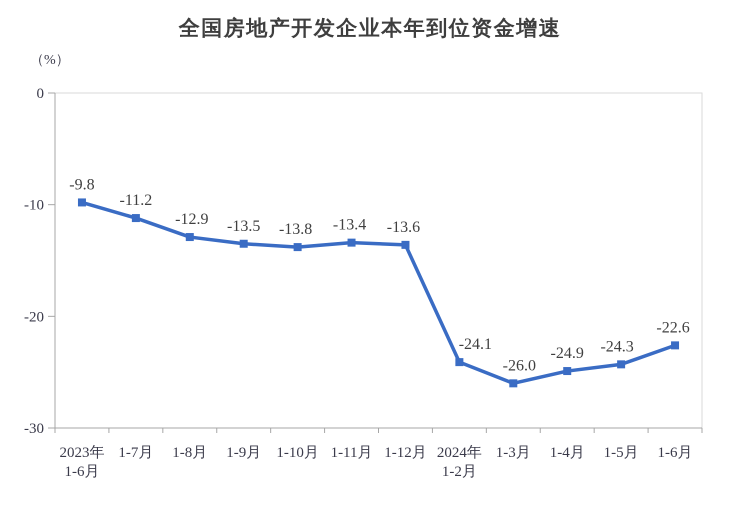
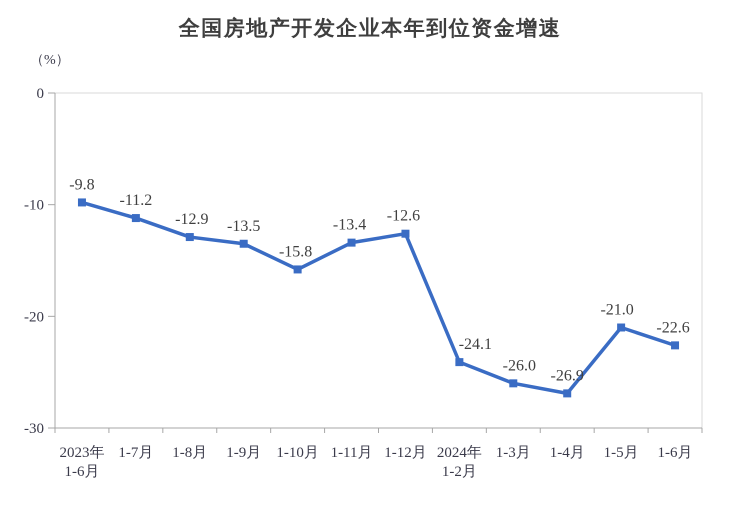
1-10月: -13.8 -> -15.8
1-12月: -13.6 -> -12.6
1-4月: -24.9 -> -26.9
1-5月: -24.3 -> -21.0
